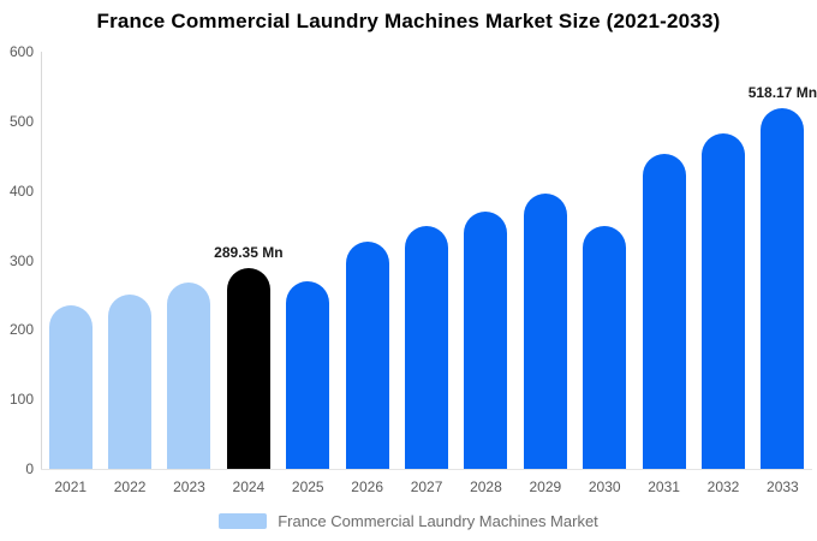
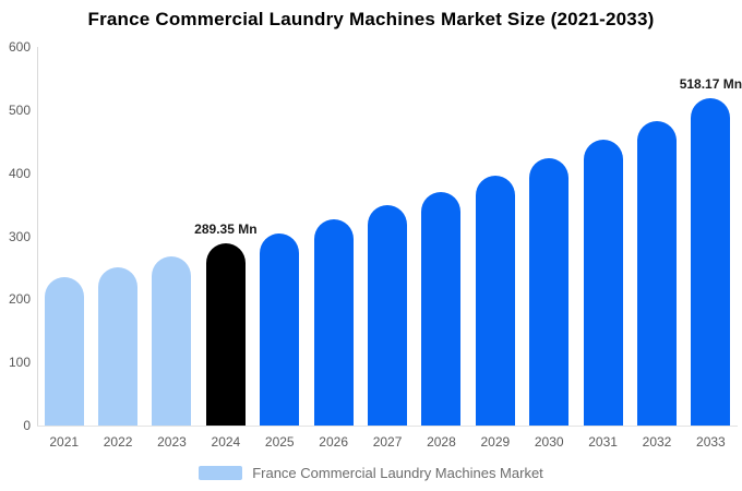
2025: 270 -> 300
2030: 350 -> 420
